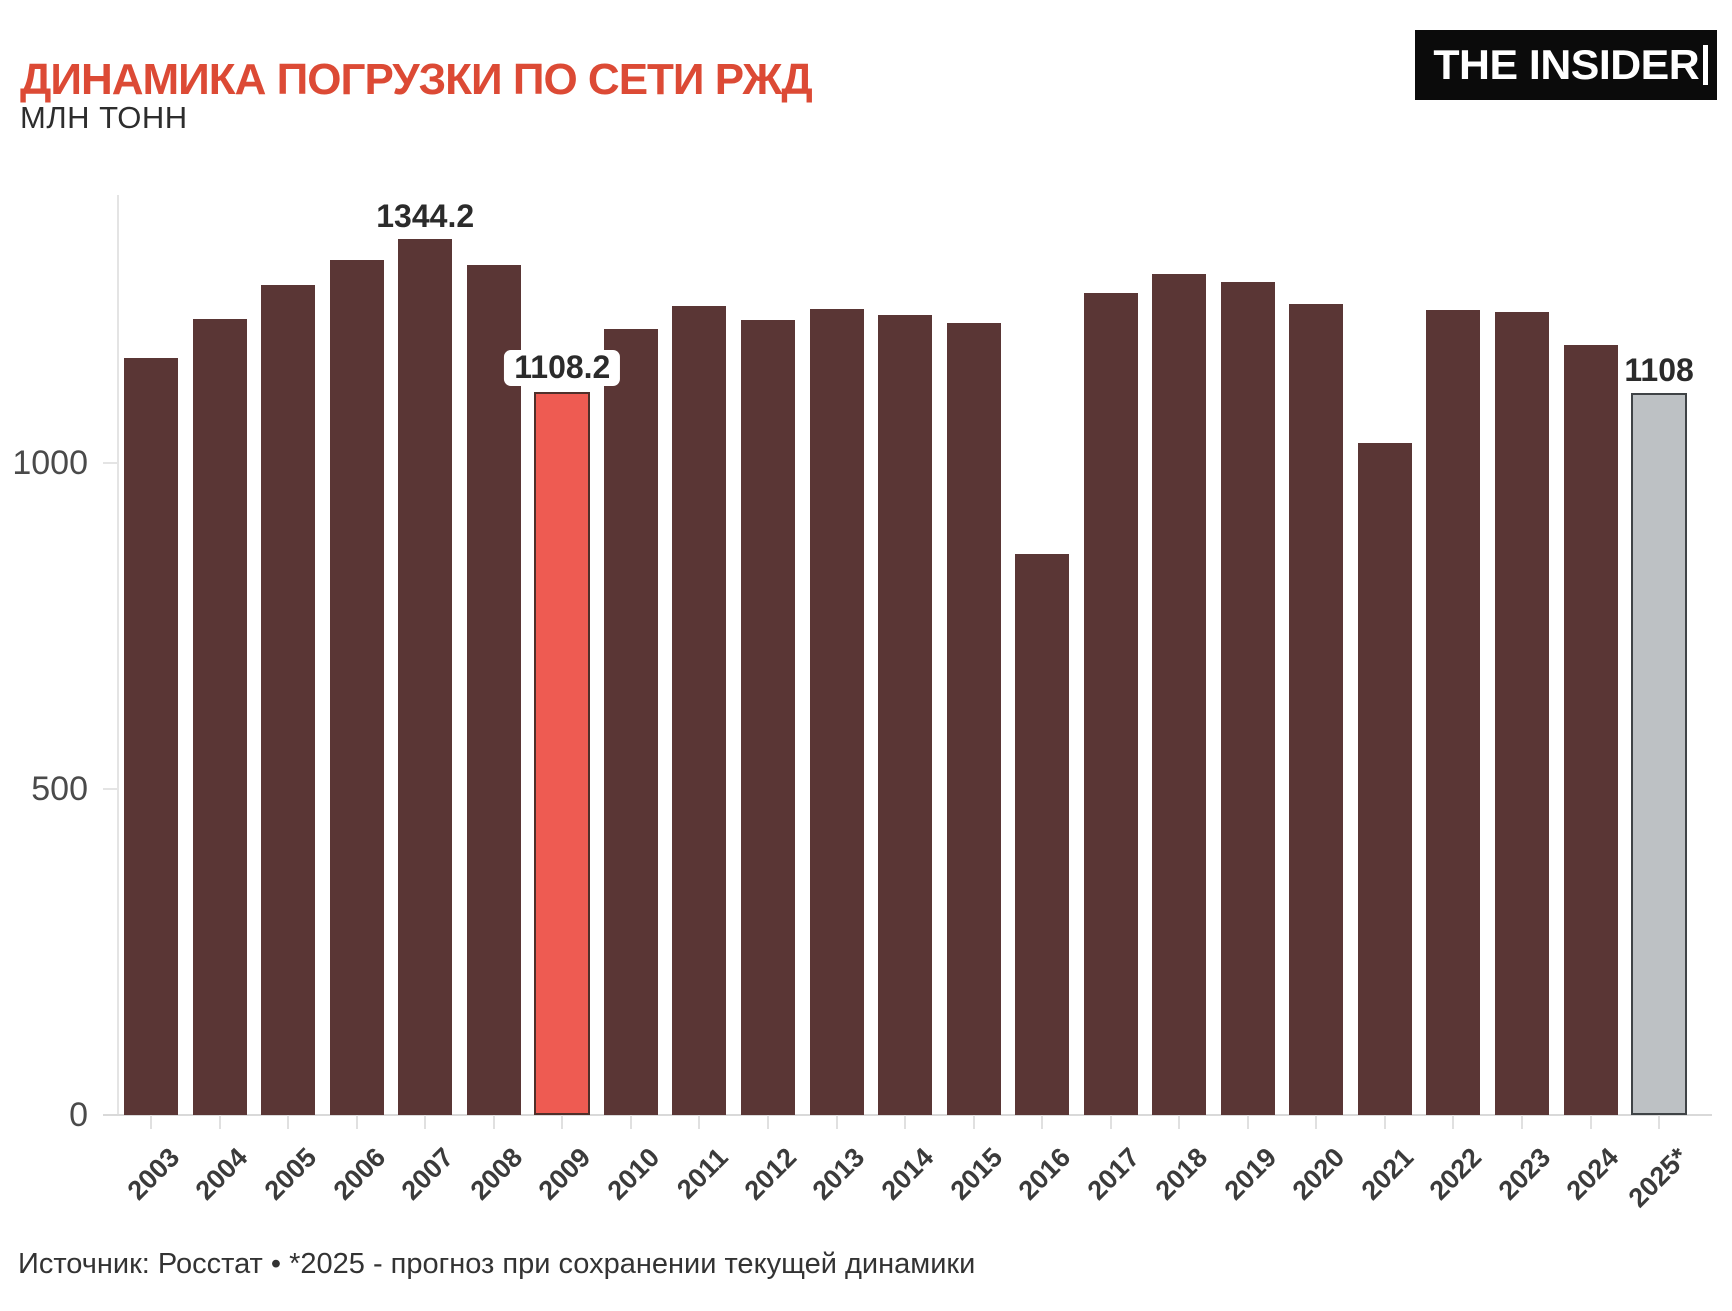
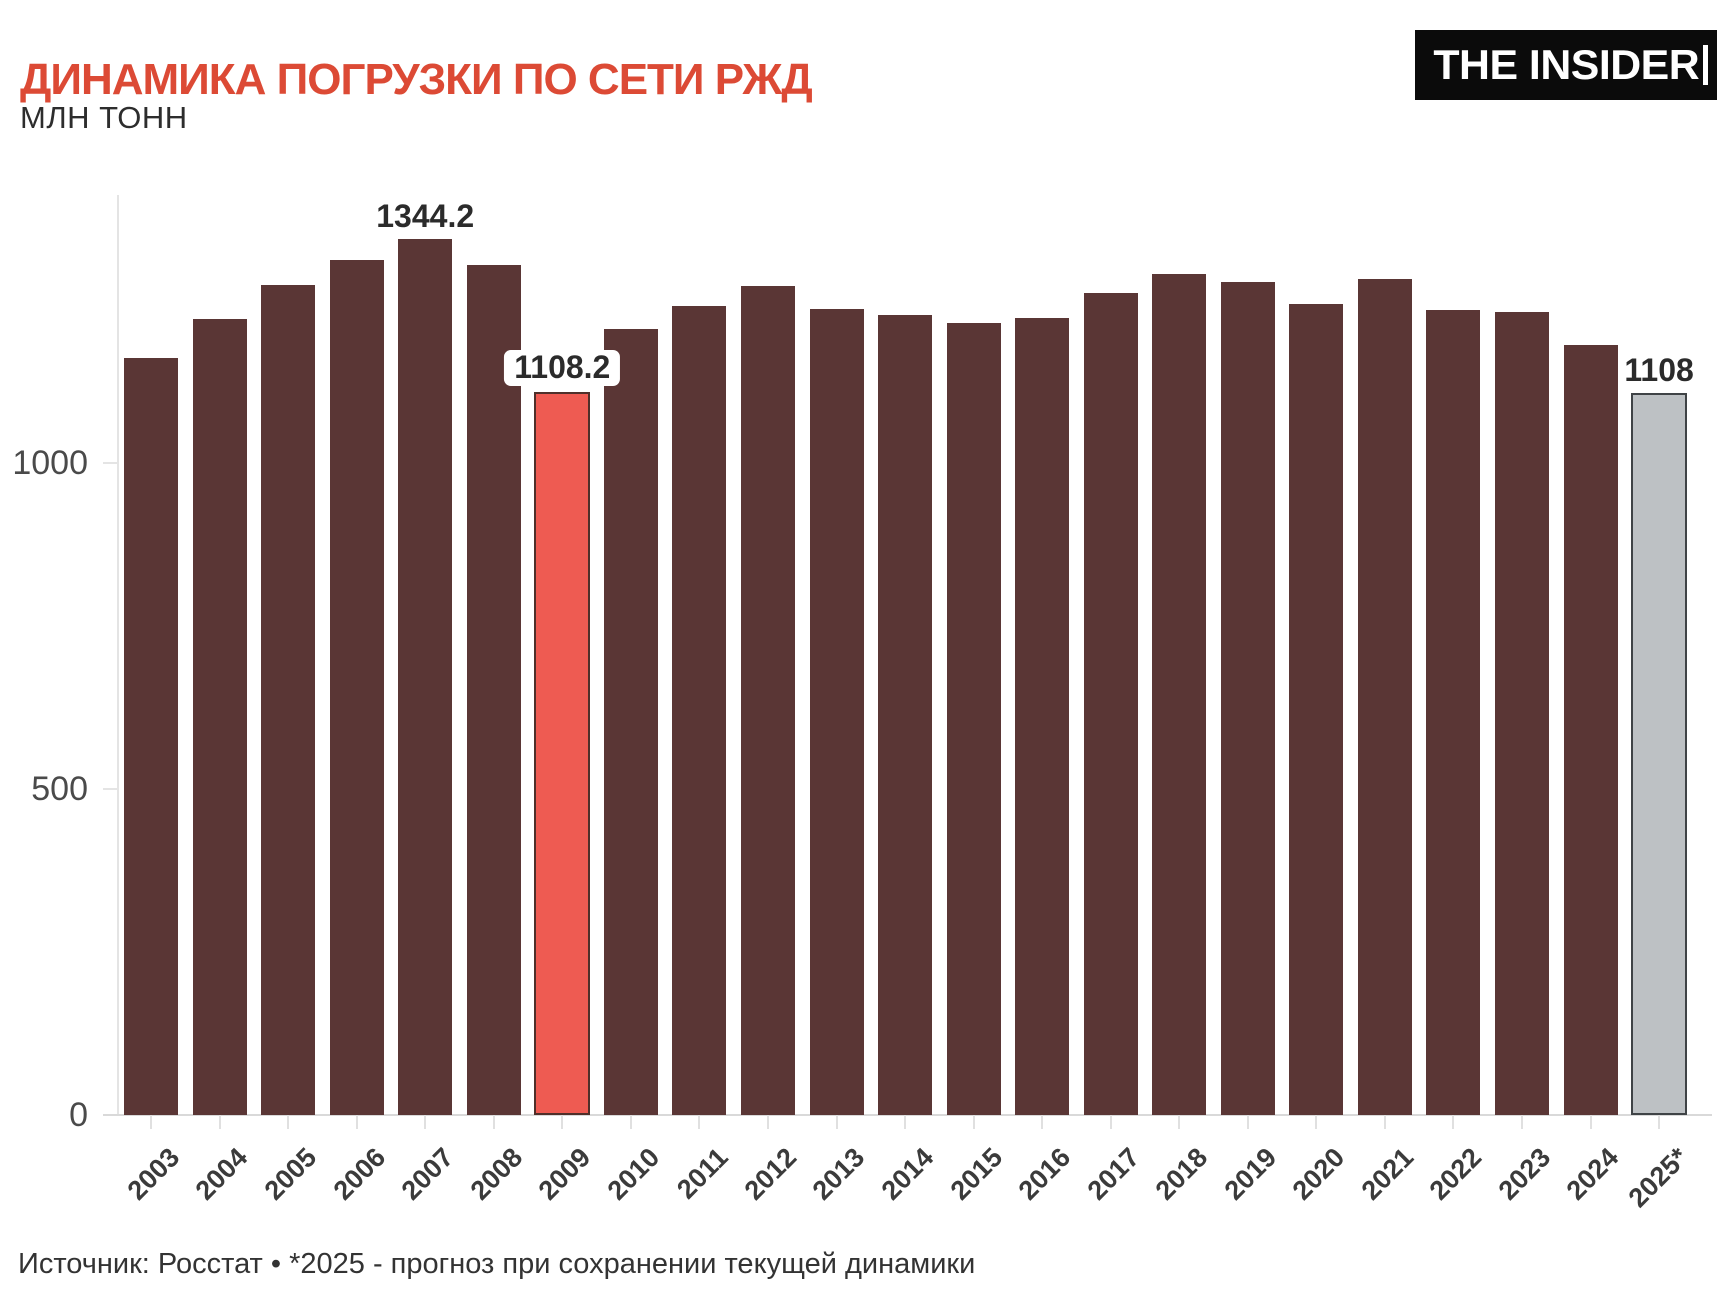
2012: 1220 -> 1270
2016: 860 -> 1220
2021: 1030 -> 1280
